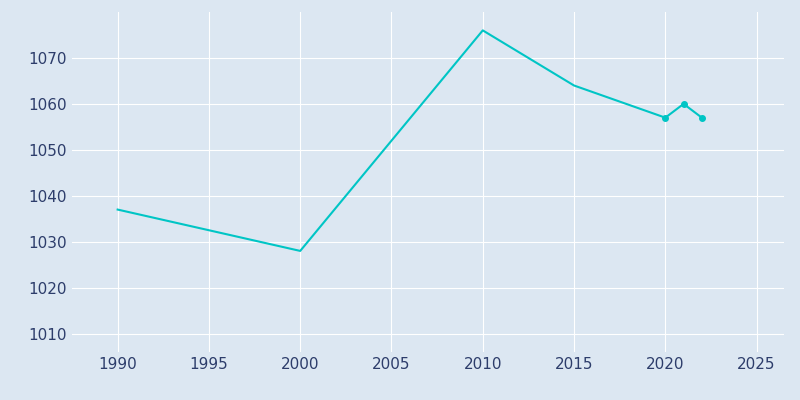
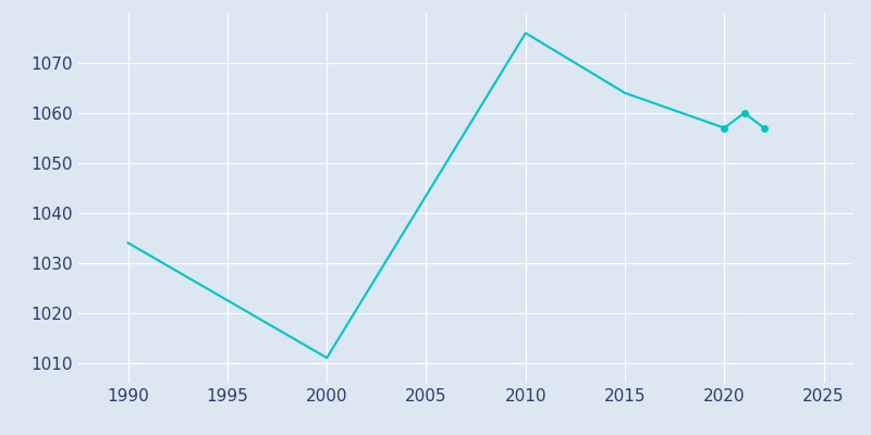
1990: 1037 -> 1034
2000: 1028 -> 1011
